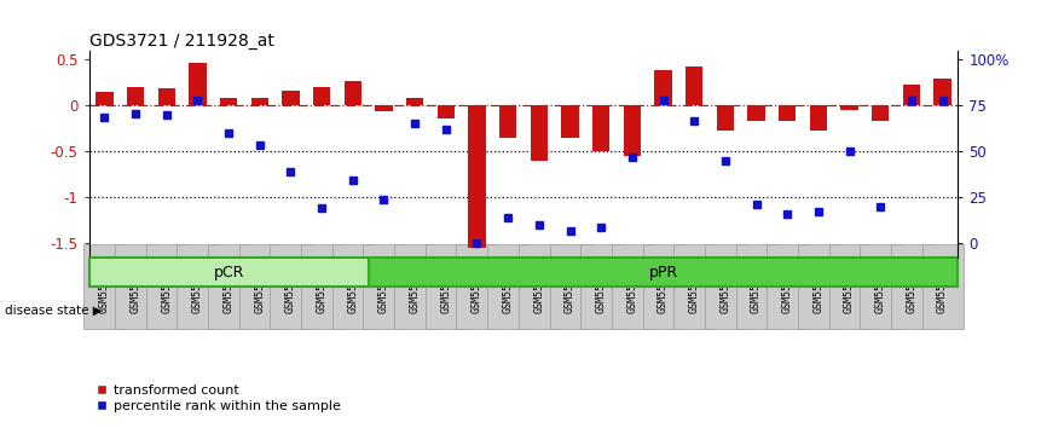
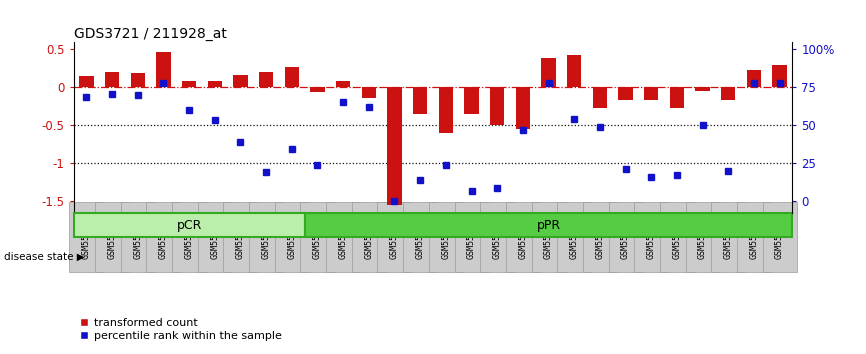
percentile rank within the sample/GSM559048: -1.30 -> -1.02
percentile rank within the sample/GSM559053: -0.17 -> -0.42
percentile rank within the sample/GSM559054: -0.60 -> -0.52
